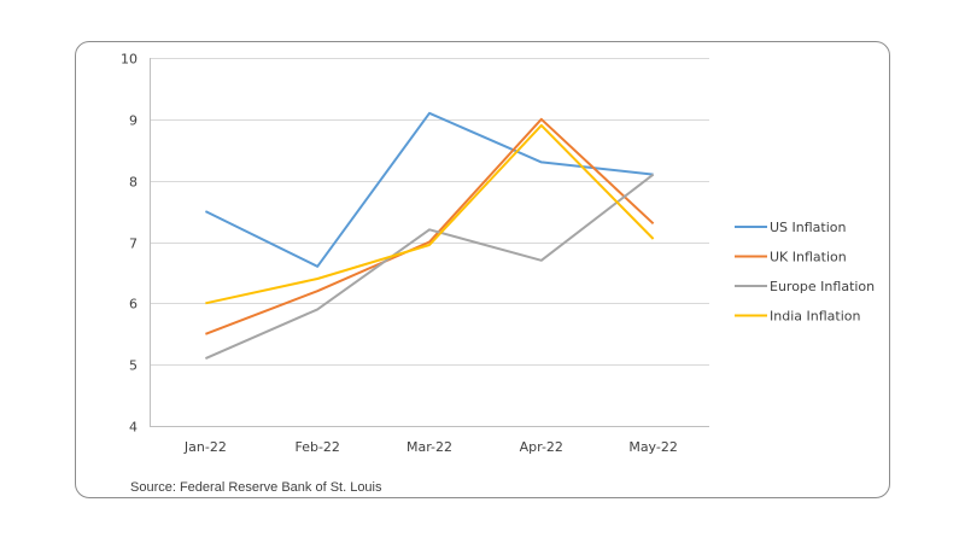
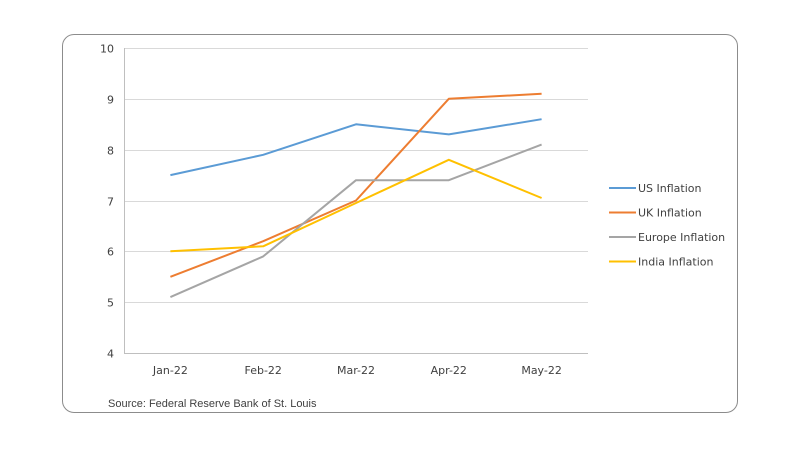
US Inflation/Feb-22: 6.6 -> 7.9
India Inflation/Feb-22: 6.4 -> 6.1
US Inflation/Mar-22: 9.1 -> 8.5
Europe Inflation/Mar-22: 7.2 -> 7.4
Europe Inflation/Apr-22: 6.7 -> 7.4
India Inflation/Apr-22: 8.9 -> 7.8
US Inflation/May-22: 8.1 -> 8.6
UK Inflation/May-22: 7.3 -> 9.1
